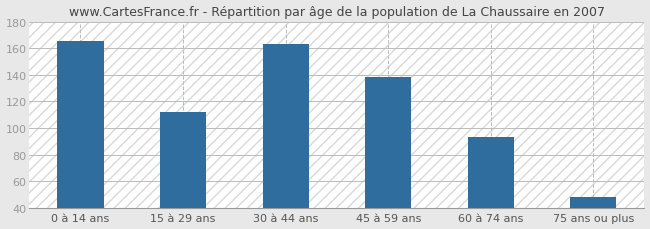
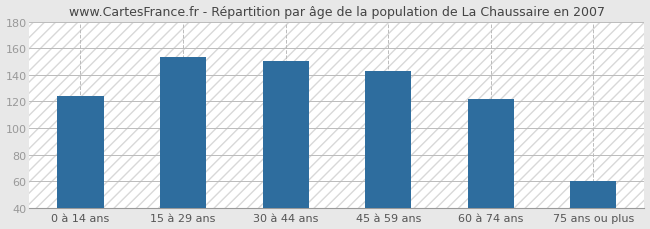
0 à 14 ans: 165 -> 124
15 à 29 ans: 112 -> 153
30 à 44 ans: 163 -> 150
45 à 59 ans: 138 -> 143
60 à 74 ans: 93 -> 122
75 ans ou plus: 48 -> 60
